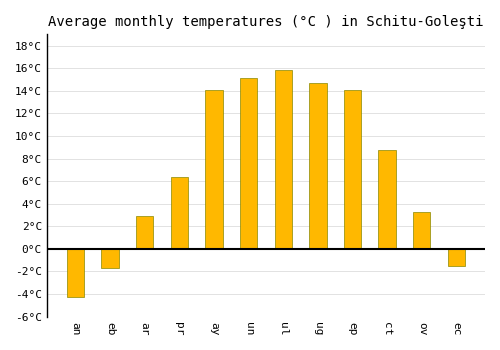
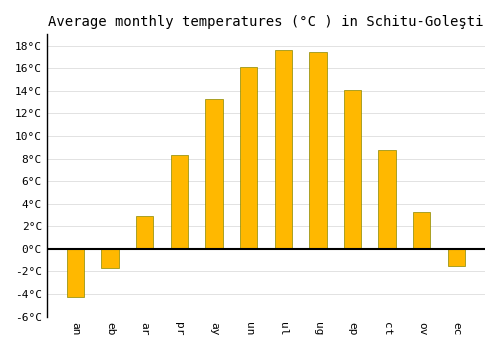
pr: 6.4°C -> 8.3°C
ay: 14.1°C -> 13.3°C
un: 15.1°C -> 16.1°C
ul: 15.8°C -> 17.6°C
ug: 14.7°C -> 17.4°C
